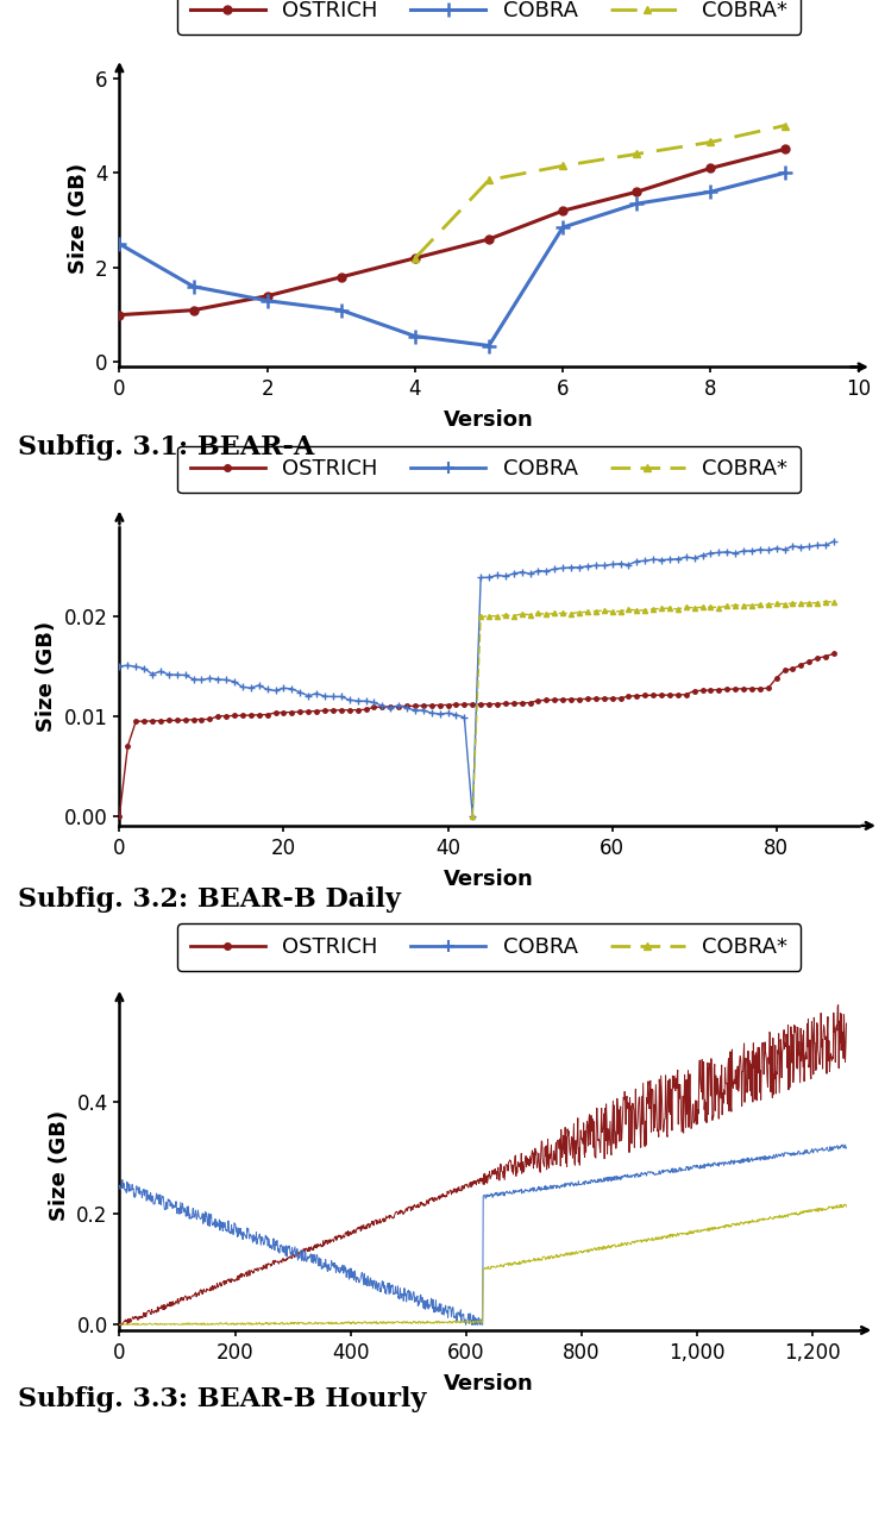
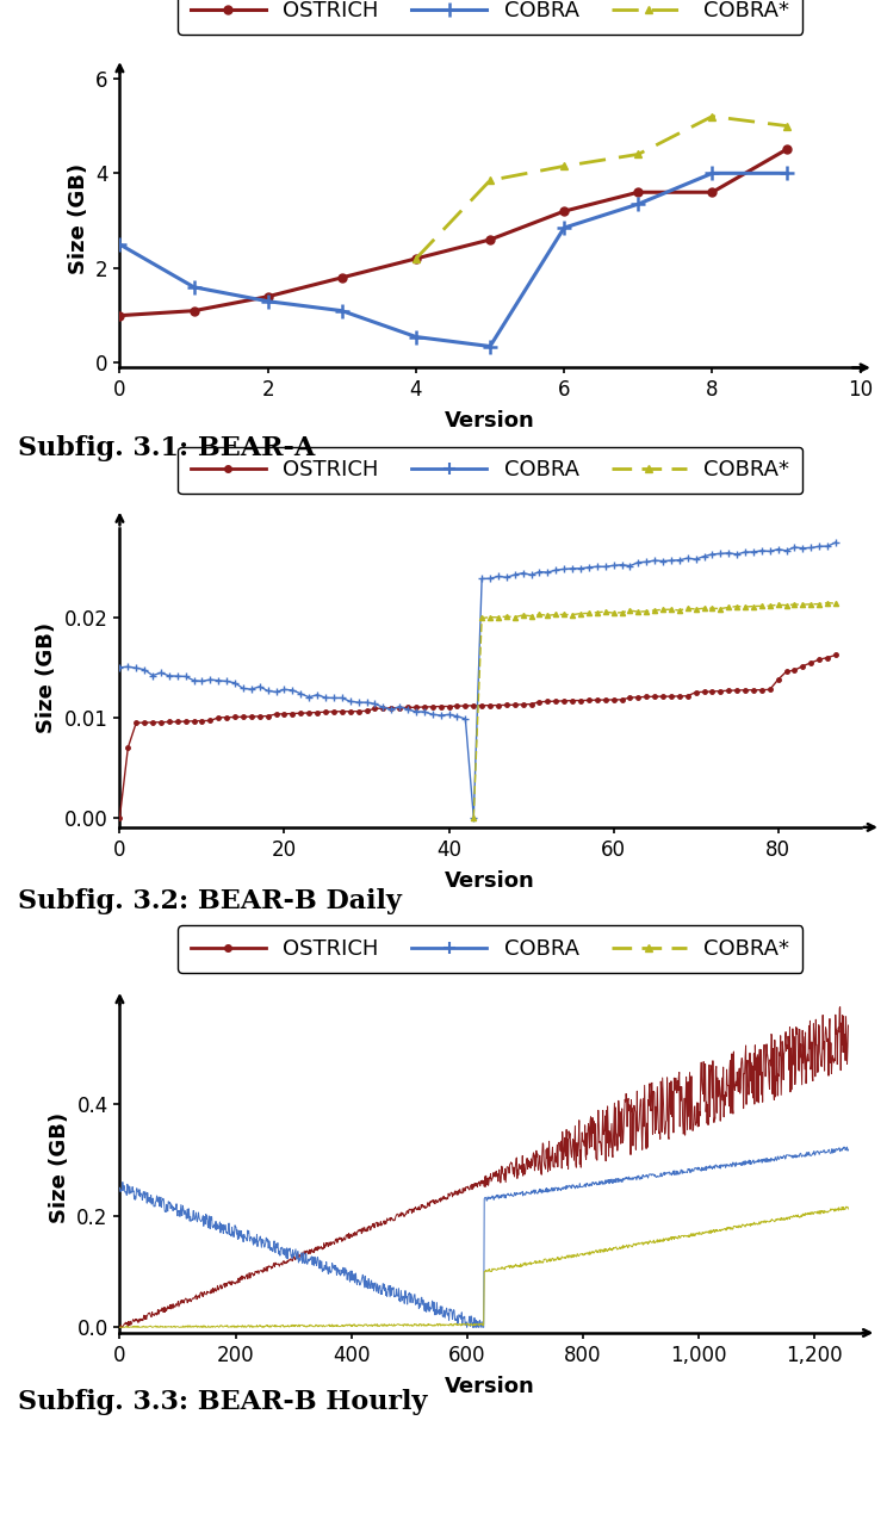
OSTRICH/8: 4.1 -> 3.6
COBRA/8: 3.60 -> 4.00
COBRA*/8: 4.65 -> 5.20
